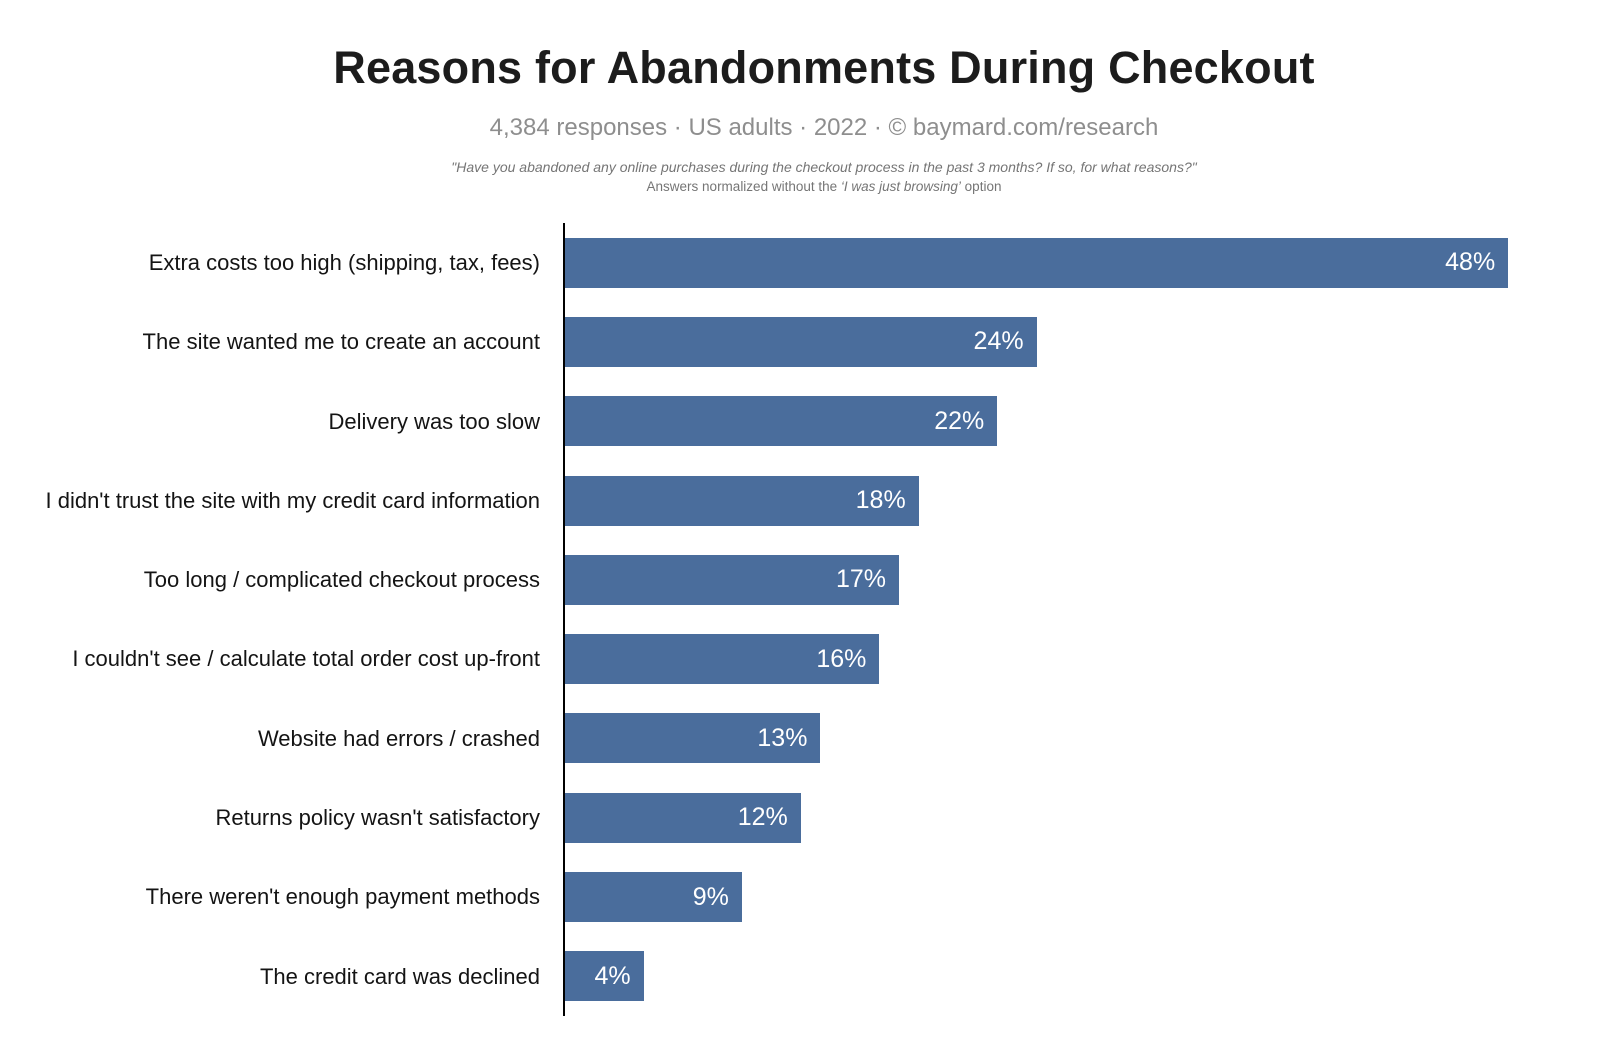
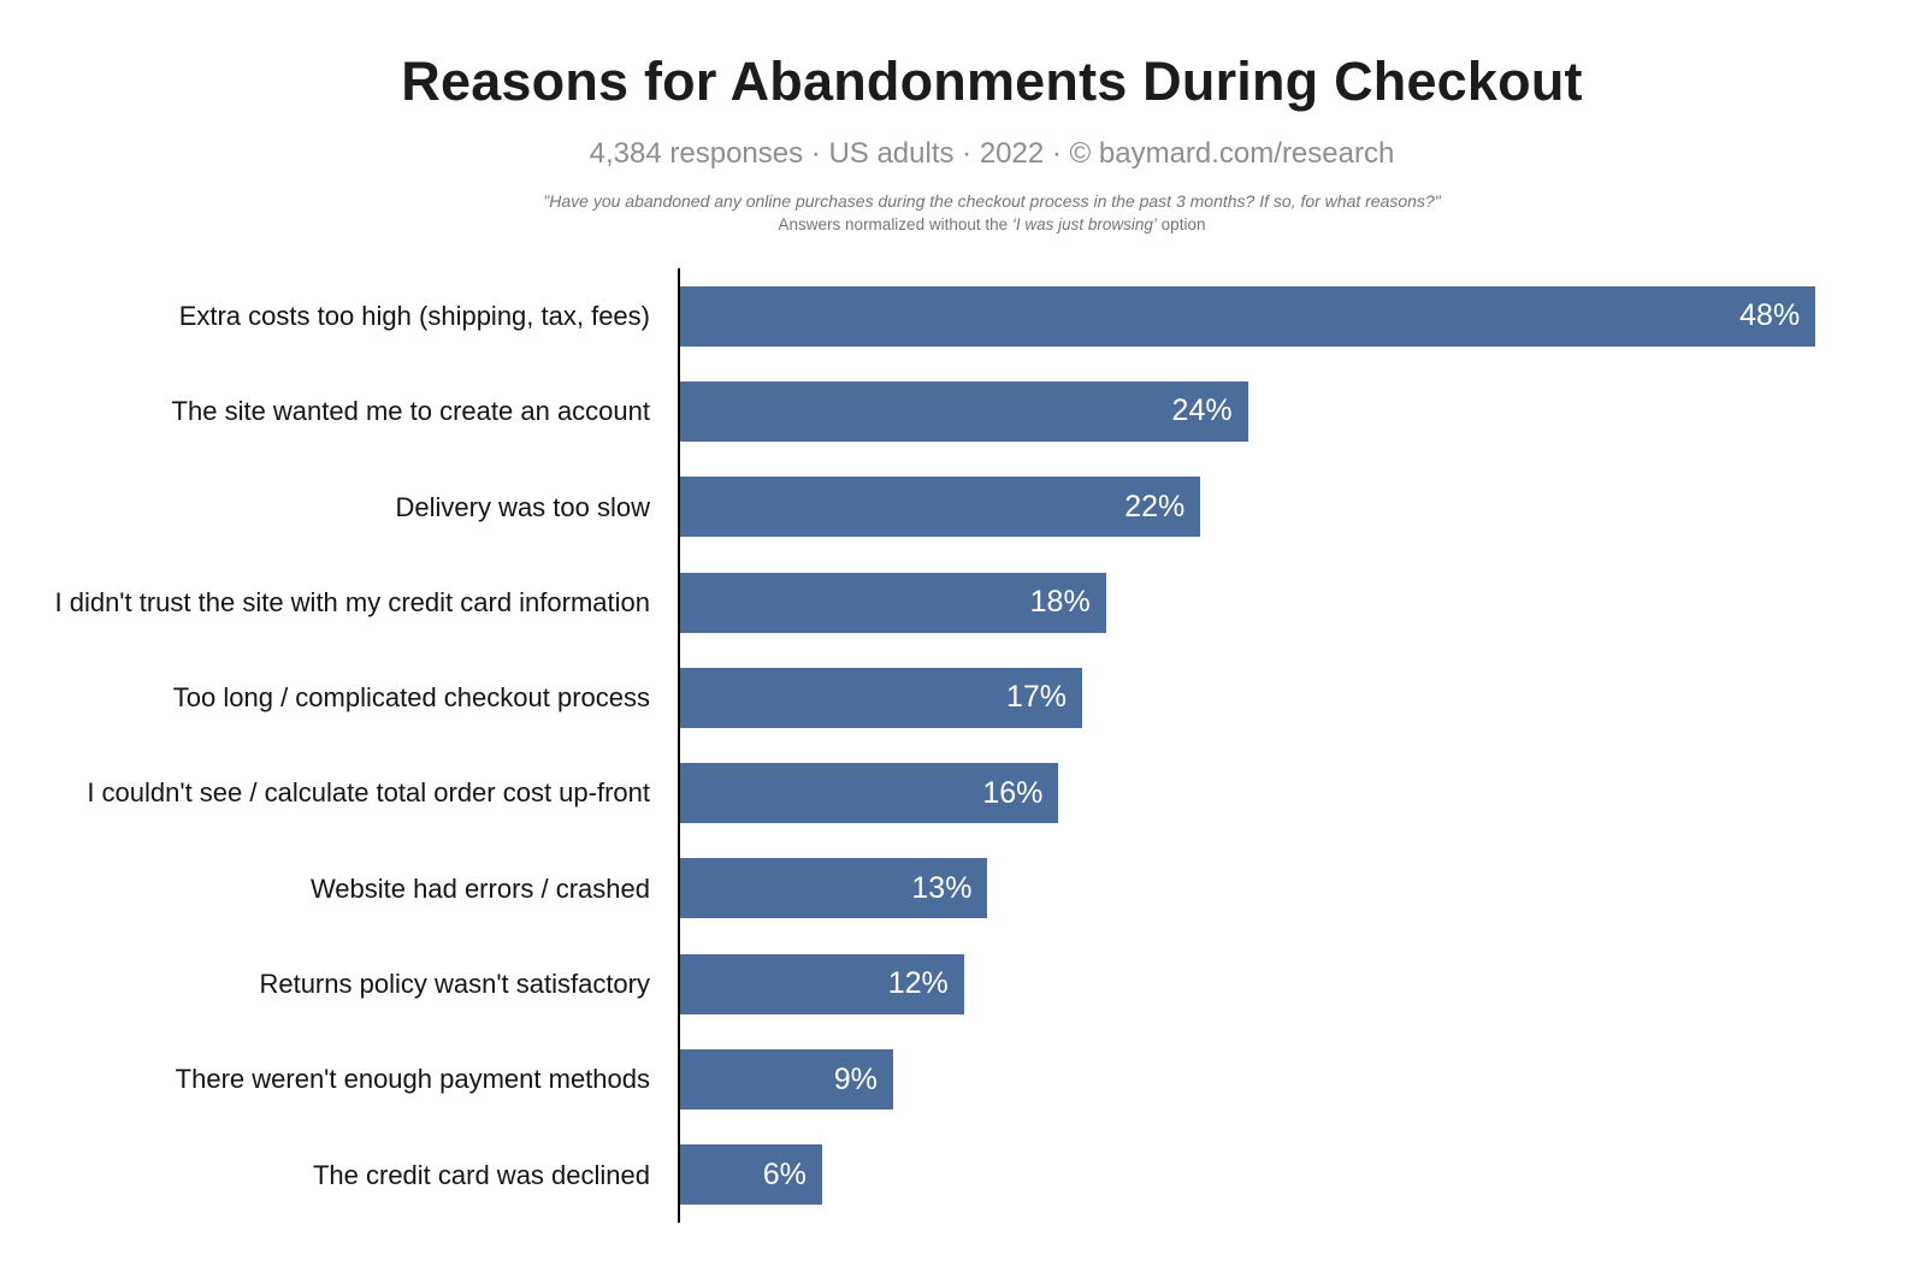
The credit card was declined: 4% -> 6%
